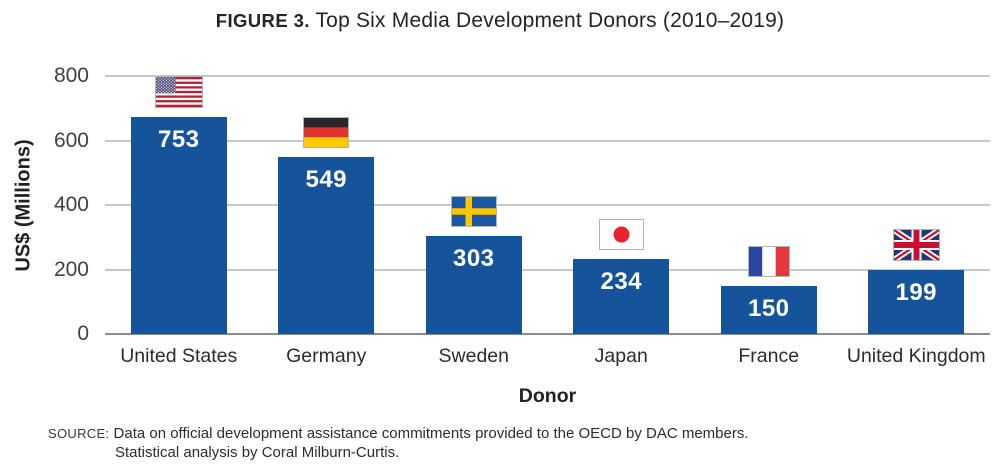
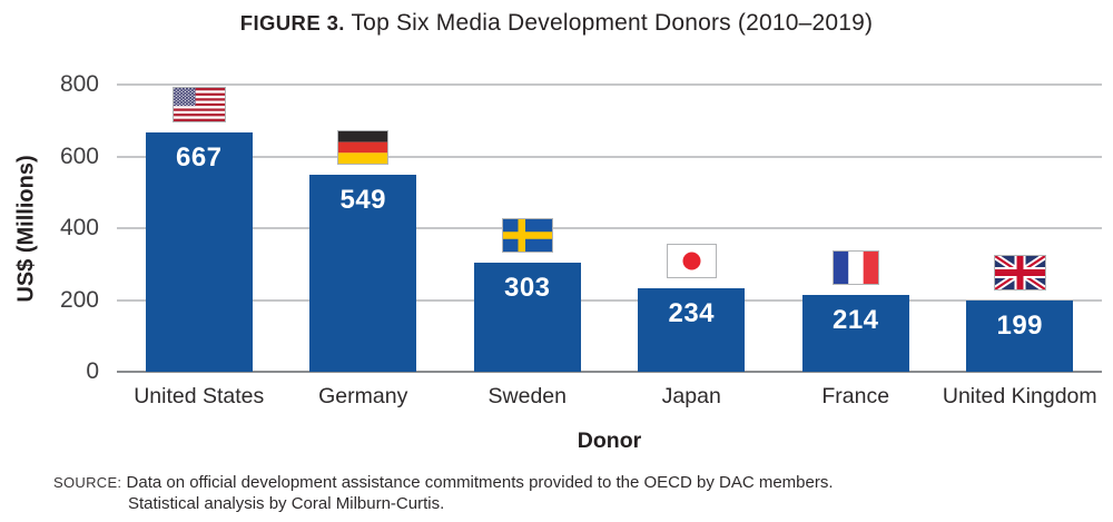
United States: 753 -> 667
France: 150 -> 214
